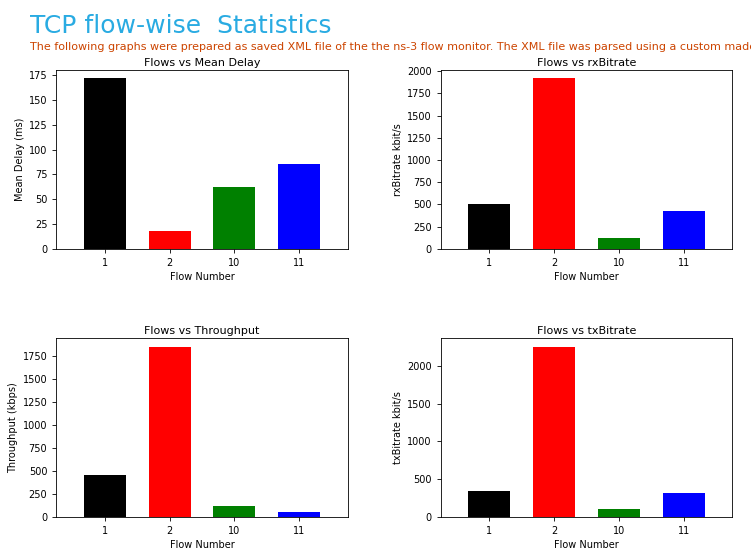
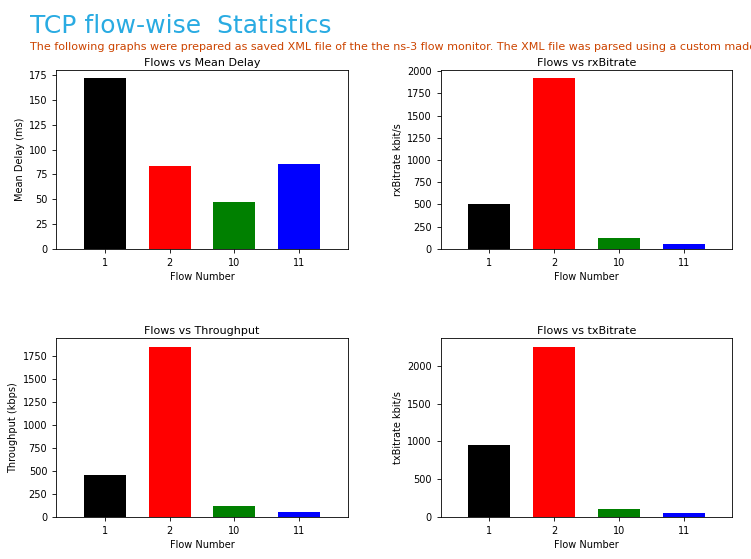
Flows vs Mean Delay/2: 18 -> 84
Flows vs Mean Delay/10: 62 -> 47
Flows vs rxBitrate/11: 420 -> 50
Flows vs txBitrate/1: 340 -> 950
Flows vs txBitrate/11: 320 -> 60
